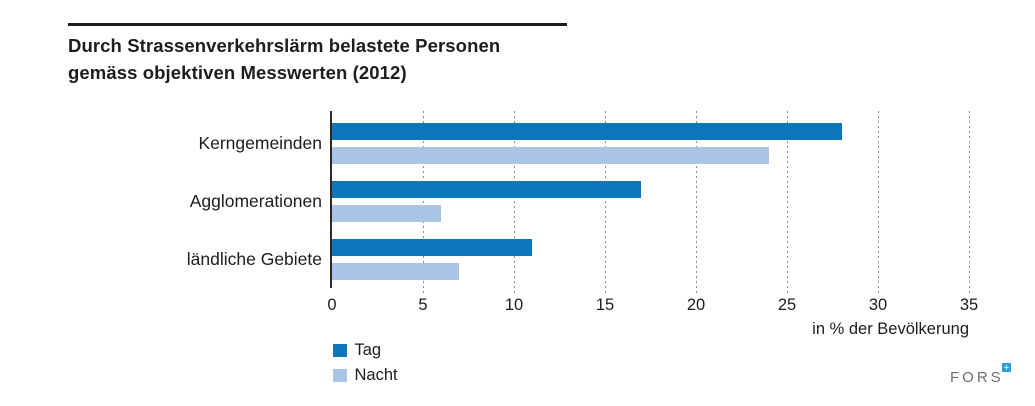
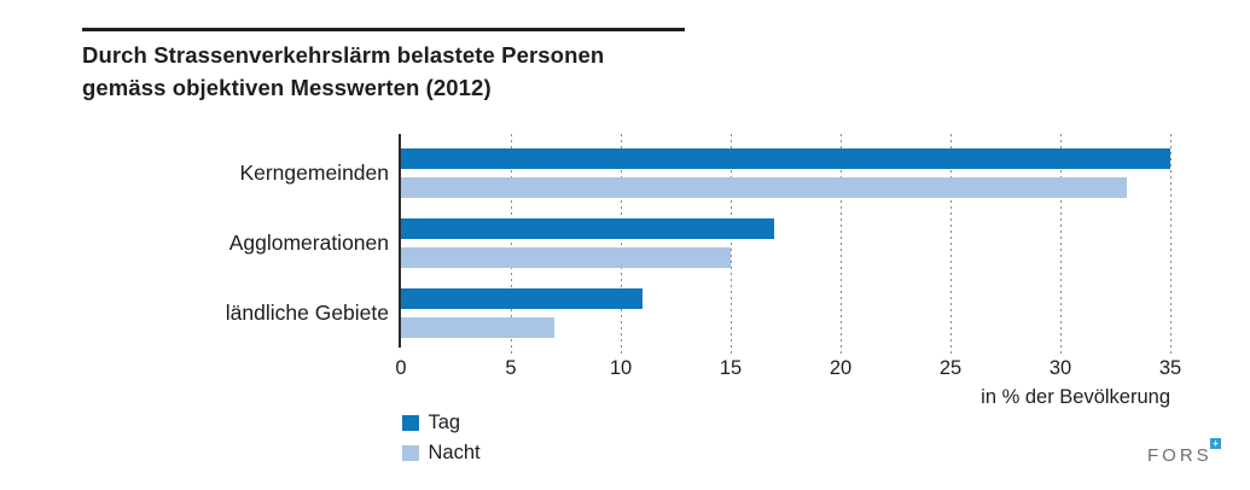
Tag/Kerngemeinden: 28 -> 35
Nacht/Kerngemeinden: 24 -> 33
Nacht/Agglomerationen: 6 -> 15
